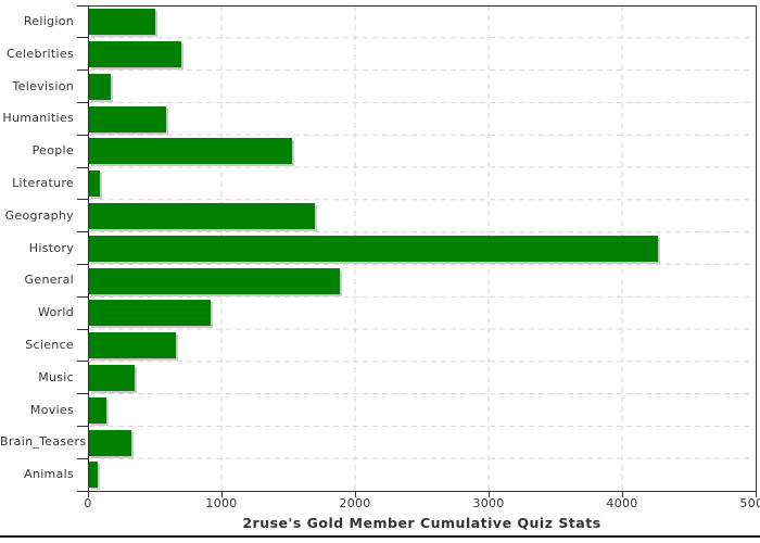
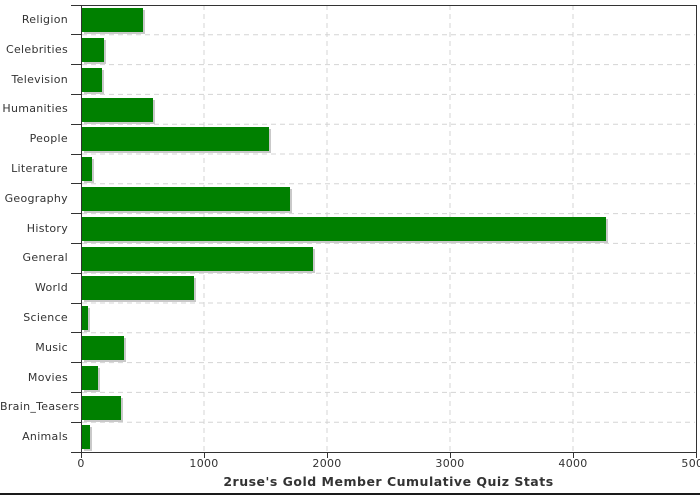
Celebrities: 700 -> 190
Science: 660 -> 60
